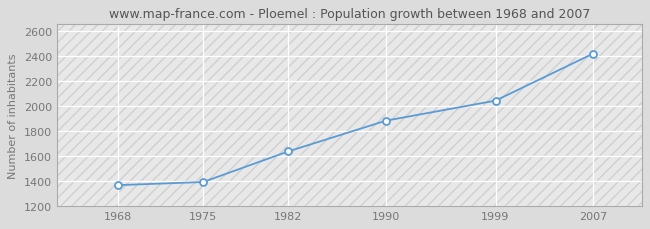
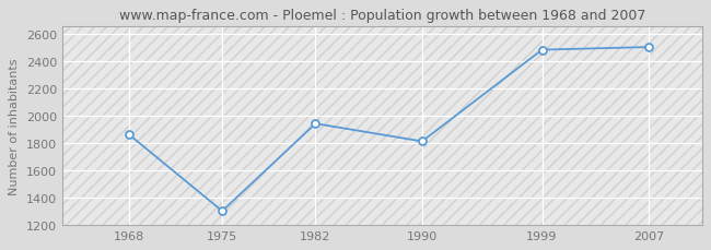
1968: 1360 -> 1860
1975: 1390 -> 1300
1982: 1640 -> 1940
1990: 1880 -> 1810
1999: 2040 -> 2480
2007: 2420 -> 2500
